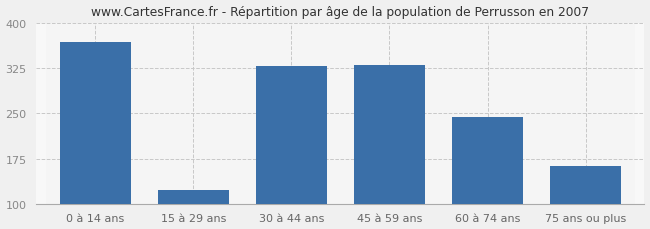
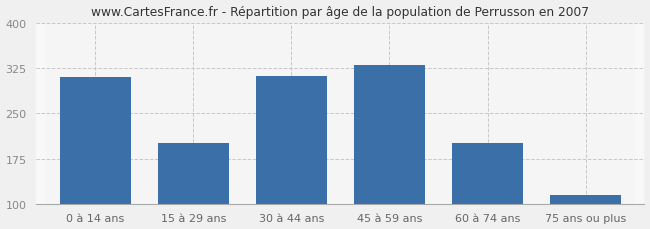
0 à 14 ans: 368 -> 310
15 à 29 ans: 122 -> 200
30 à 44 ans: 328 -> 312
60 à 74 ans: 244 -> 200
75 ans ou plus: 162 -> 115
